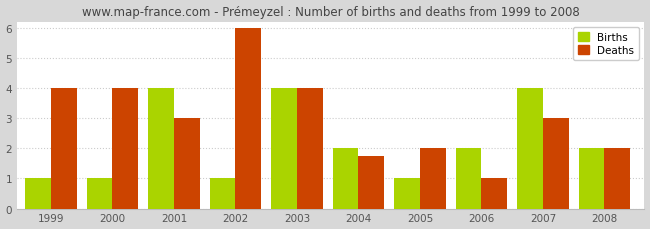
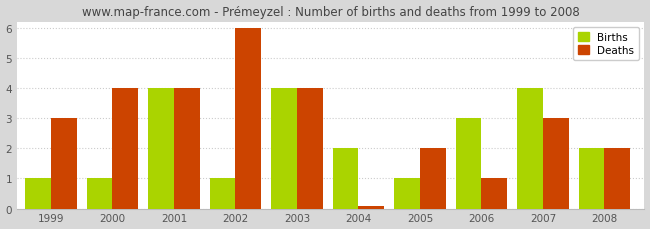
Deaths/1999: 4.00 -> 3.00
Deaths/2001: 3.00 -> 4.00
Deaths/2004: 1.75 -> 0.07
Births/2006: 2 -> 3
